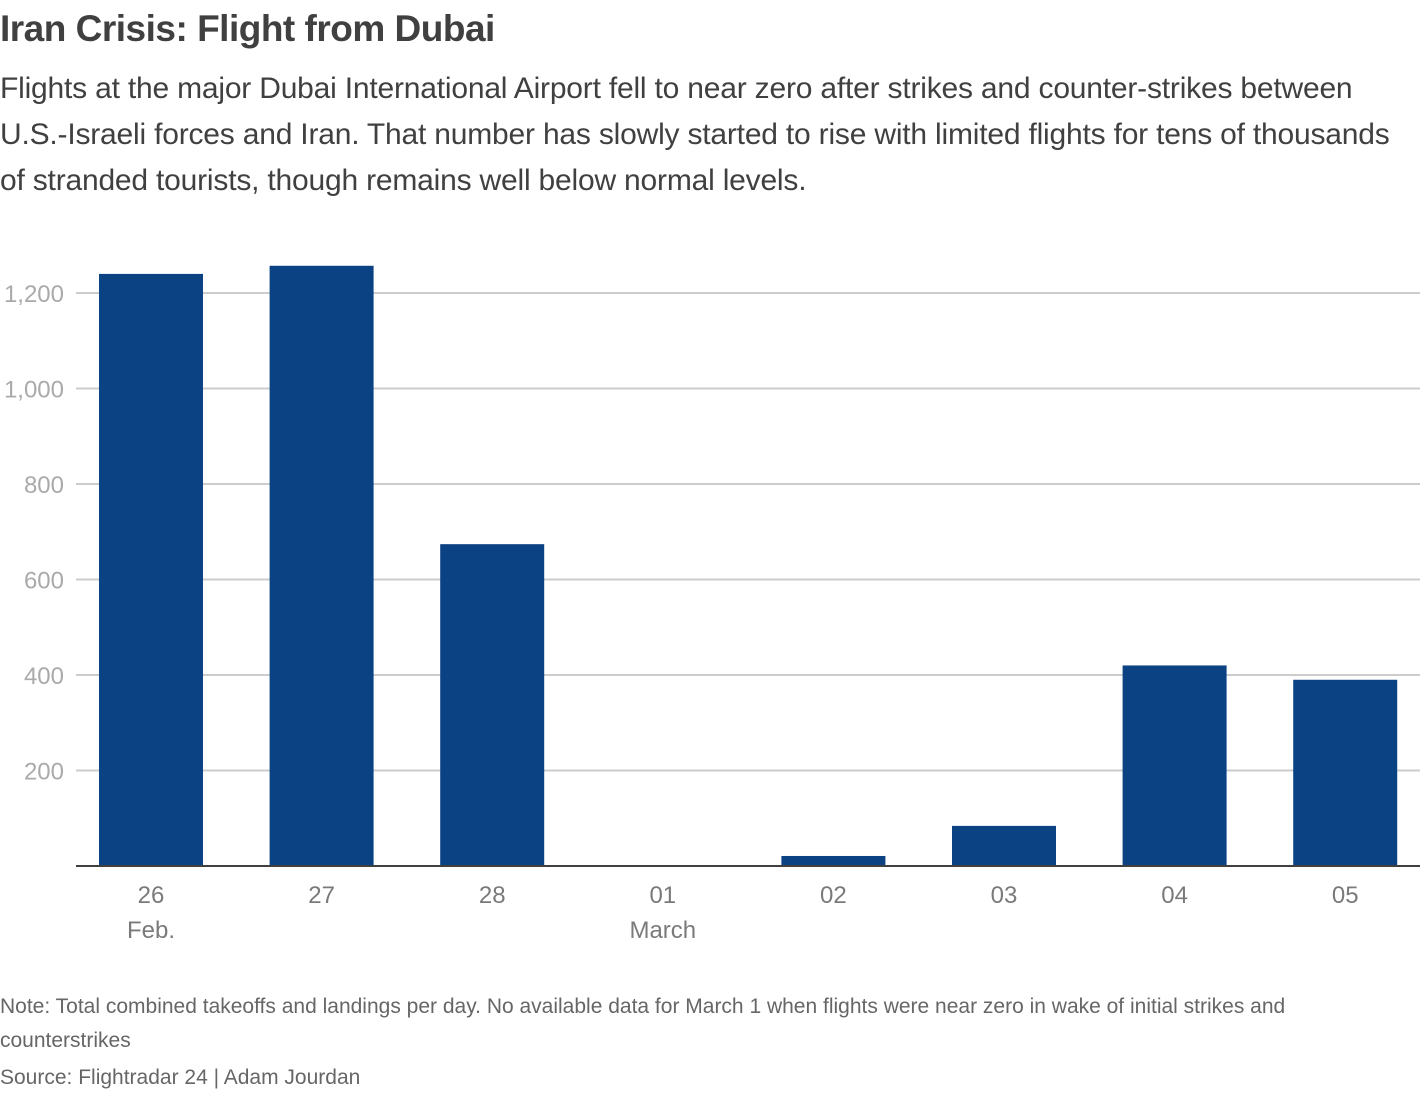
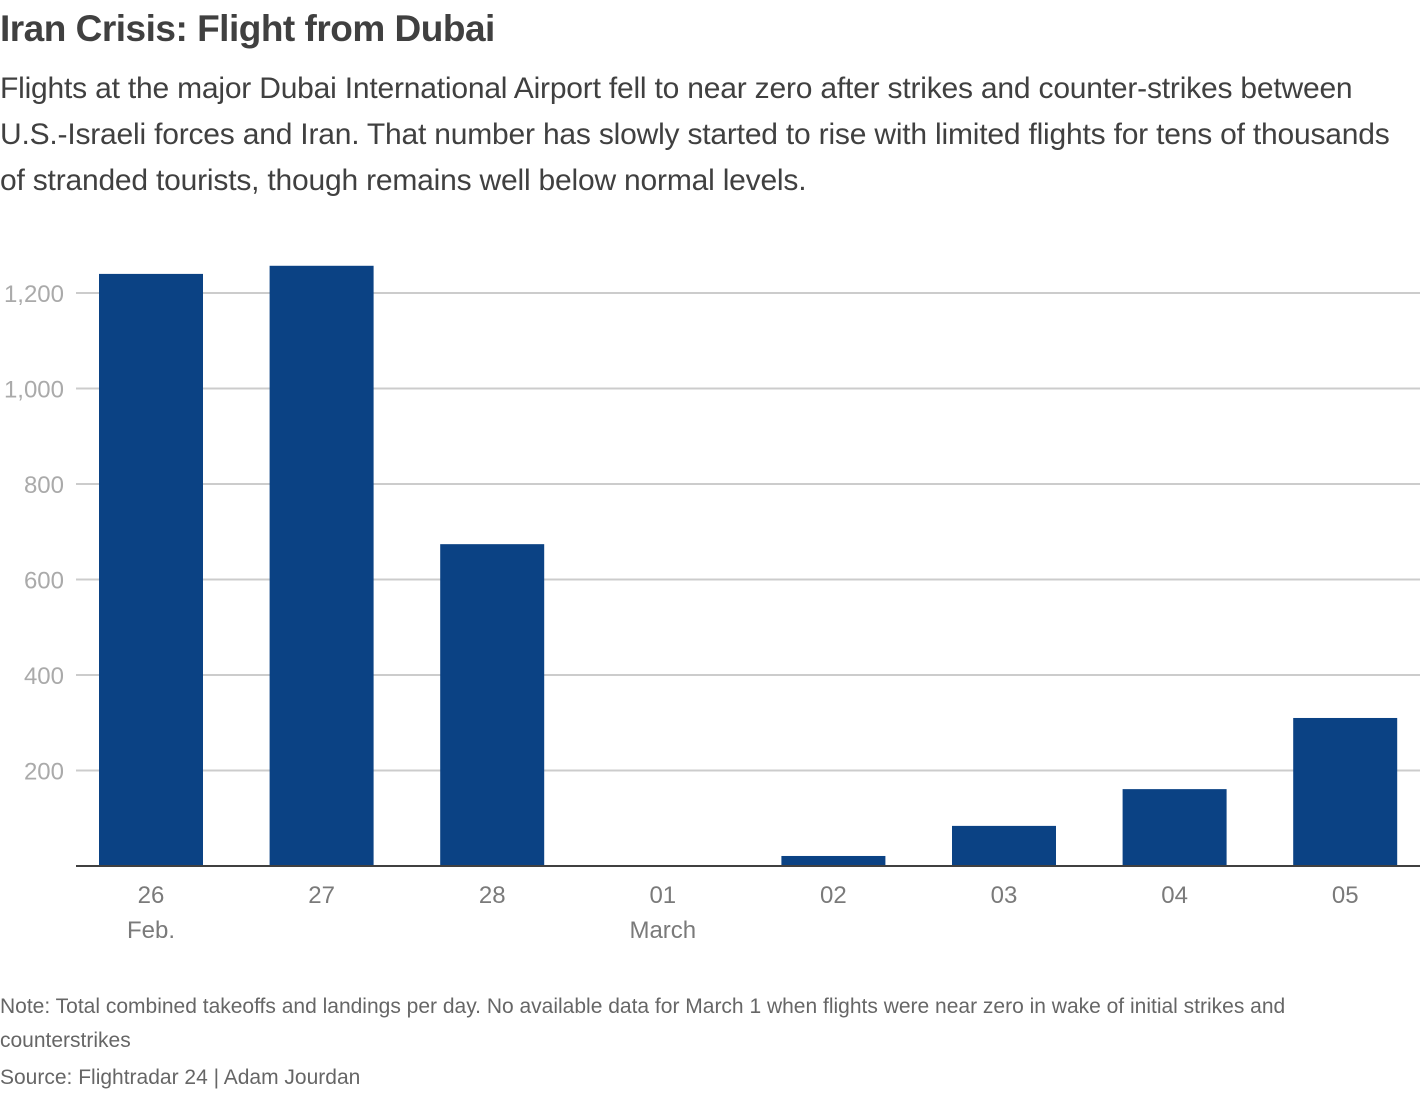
04: 420 -> 160
05: 390 -> 310
